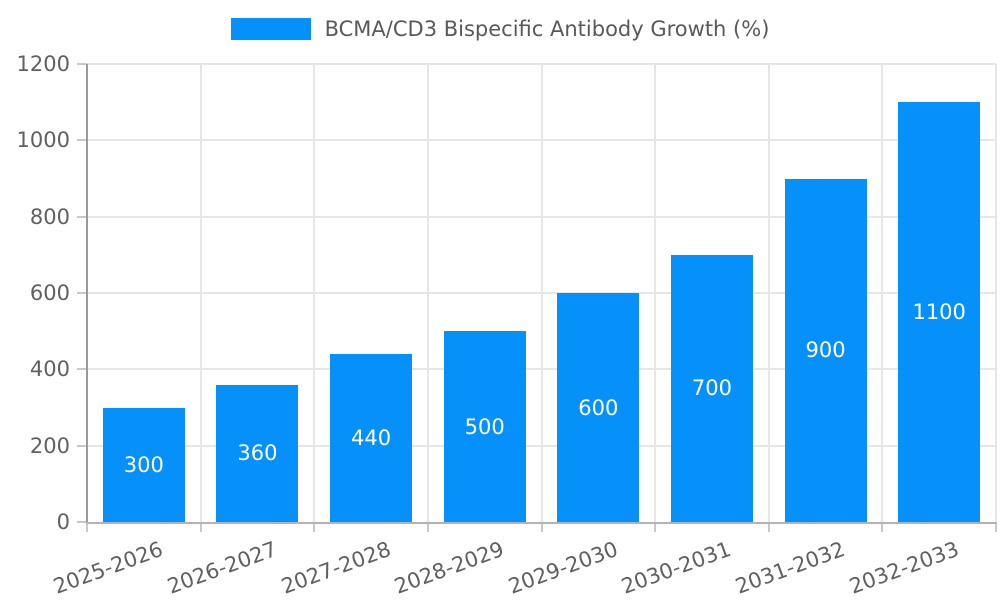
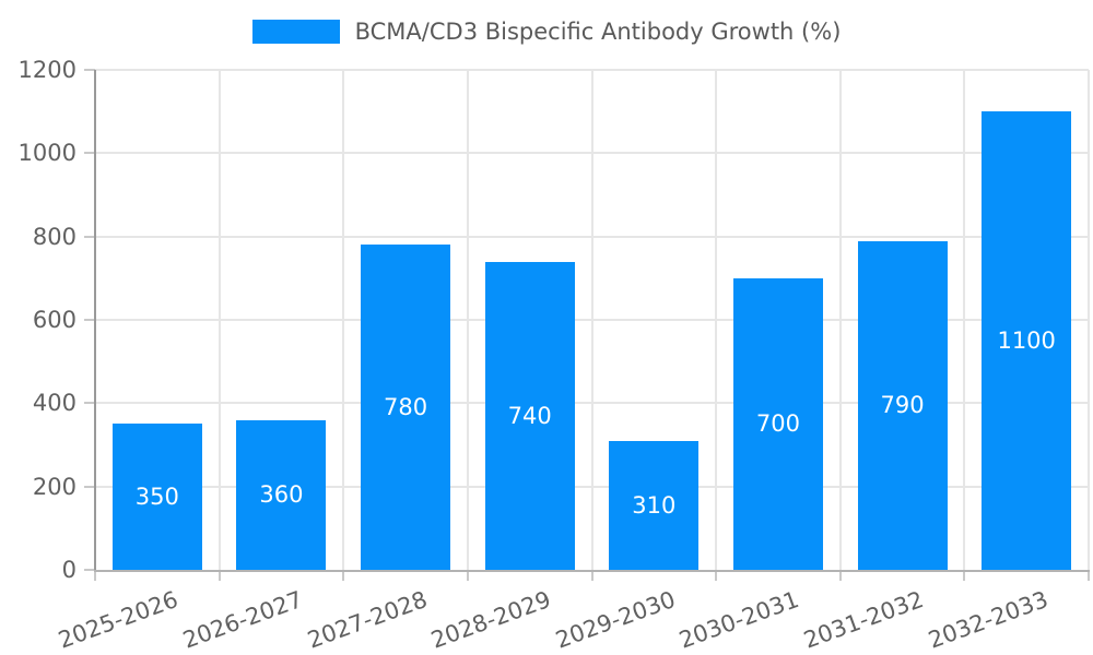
2025-2026: 300 -> 350
2027-2028: 440 -> 780
2028-2029: 500 -> 740
2029-2030: 600 -> 310
2031-2032: 900 -> 790
